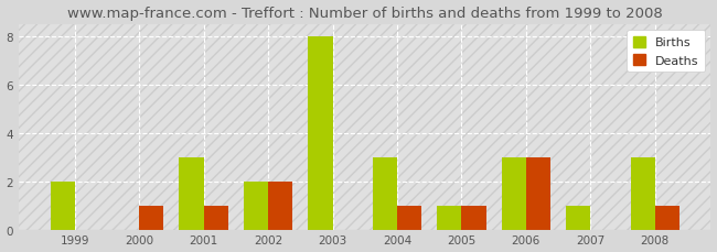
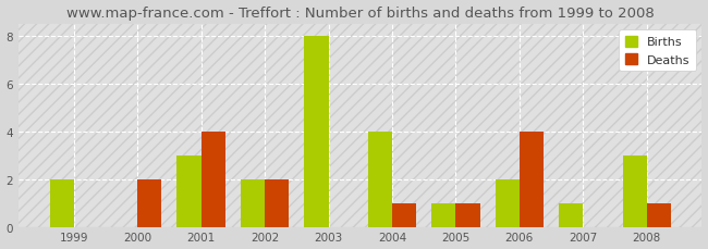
Deaths/2000: 1 -> 2
Deaths/2001: 1 -> 4
Births/2004: 3 -> 4
Births/2006: 3 -> 2
Deaths/2006: 3 -> 4
